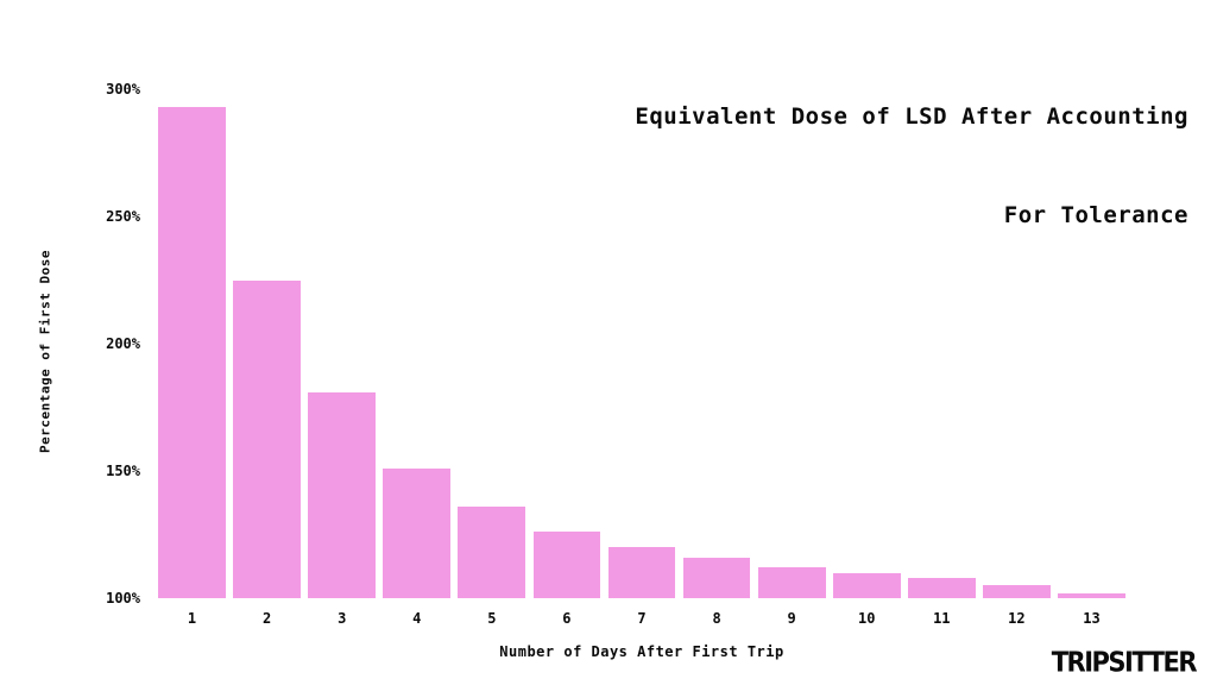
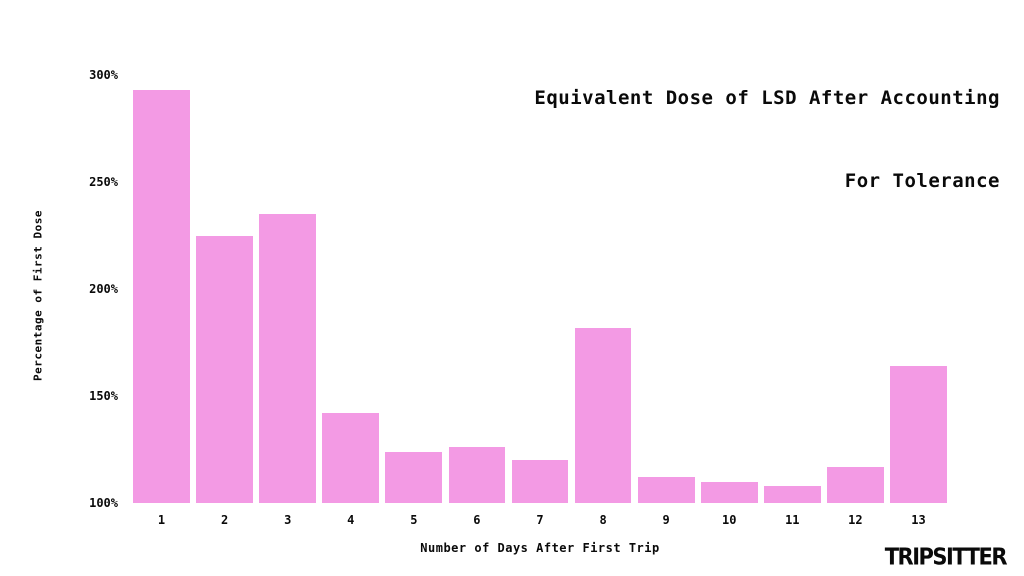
3: 181% -> 235%
4: 151% -> 142%
5: 136% -> 124%
8: 116% -> 182%
12: 105% -> 117%
13: 102% -> 164%
